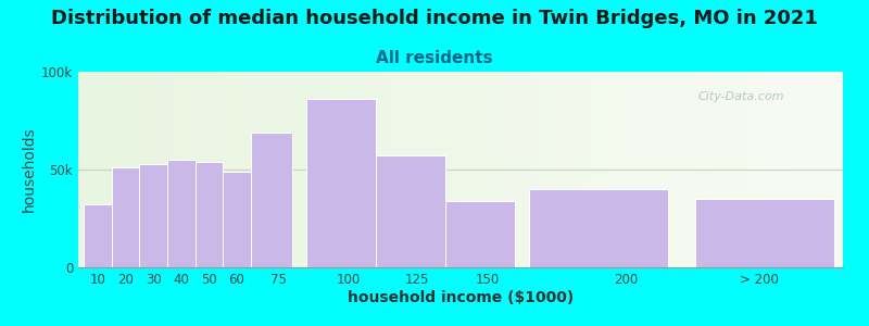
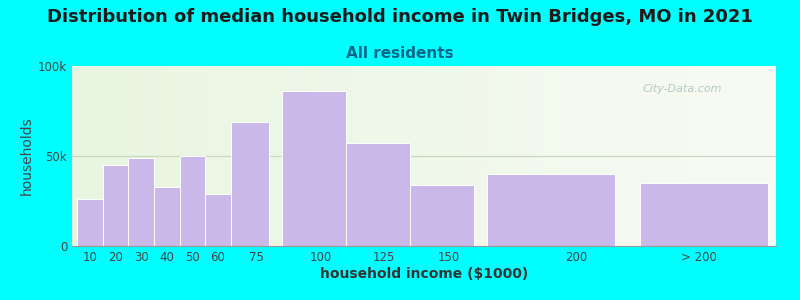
10: 32k -> 26k
20: 51k -> 45k
30: 53k -> 49k
40: 55k -> 33k
50: 54k -> 50k
60: 49k -> 29k
